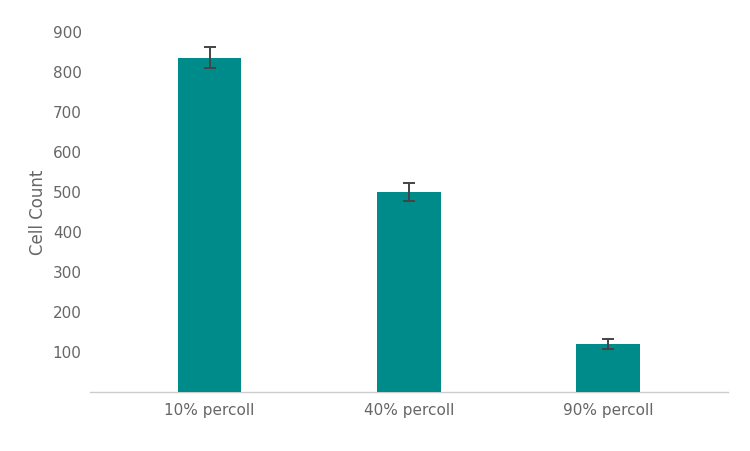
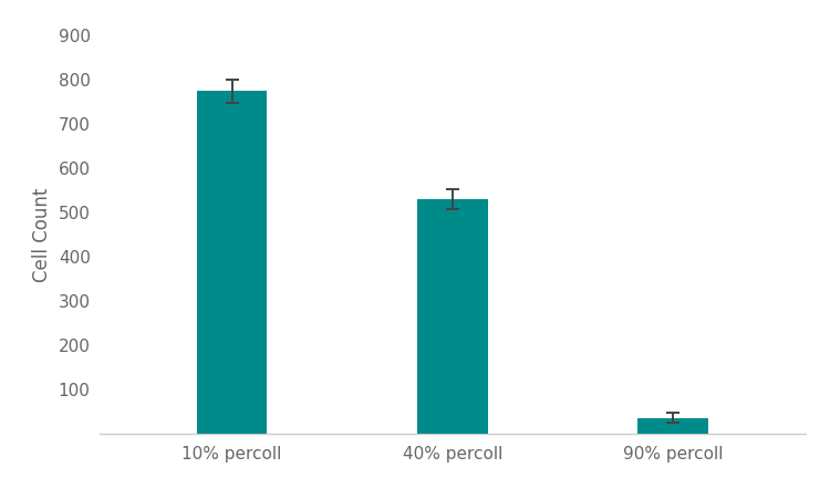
10% percoll: 835 -> 773
40% percoll: 500 -> 530
90% percoll: 120 -> 37
